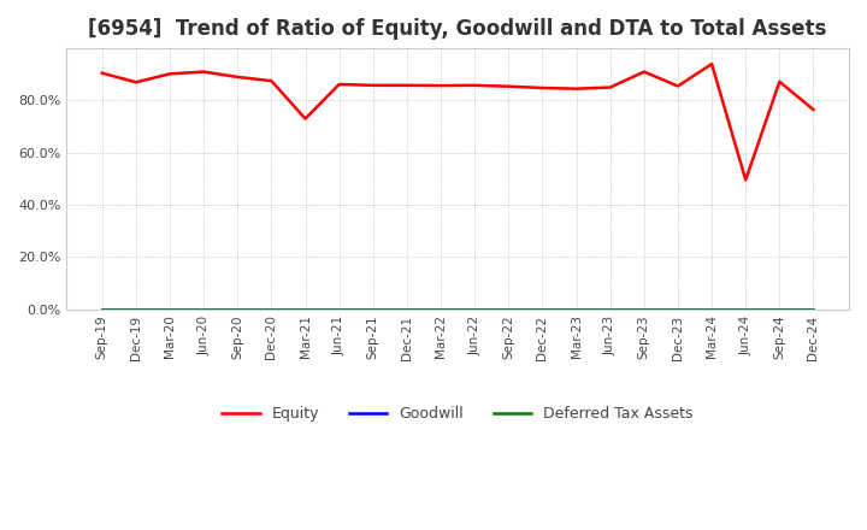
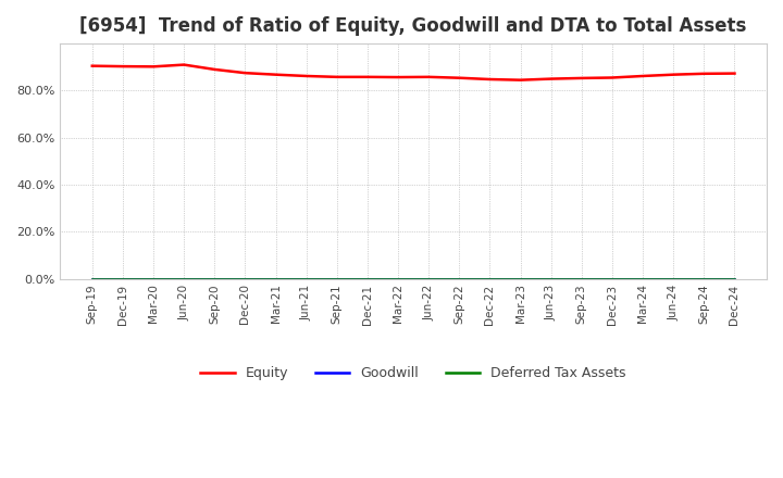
Equity/Dec-19: 87.0% -> 90.3%
Equity/Mar-21: 73.0% -> 86.8%
Equity/Sep-23: 91.0% -> 85.3%
Equity/Mar-24: 94.0% -> 86.2%
Equity/Jun-24: 49.5% -> 86.8%
Equity/Dec-24: 76.5% -> 87.3%
